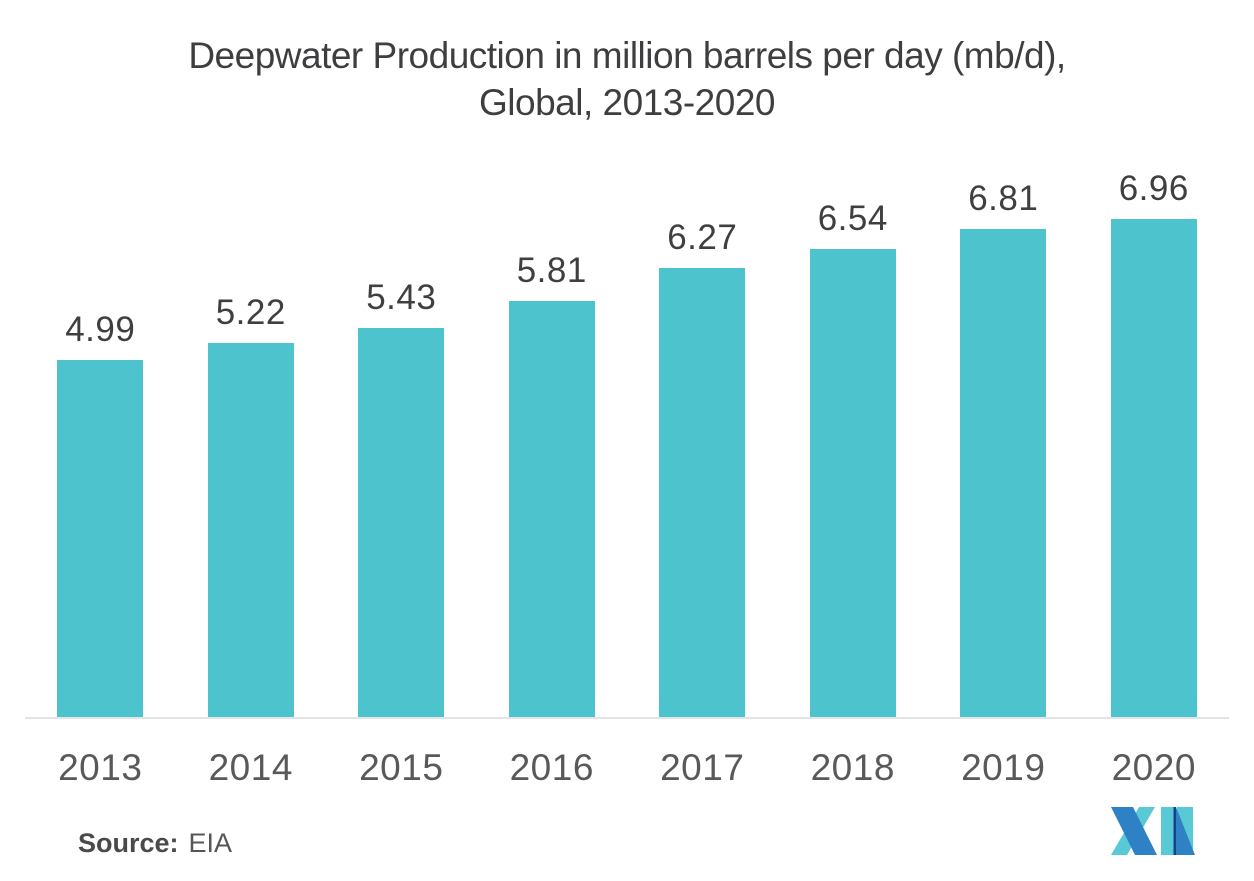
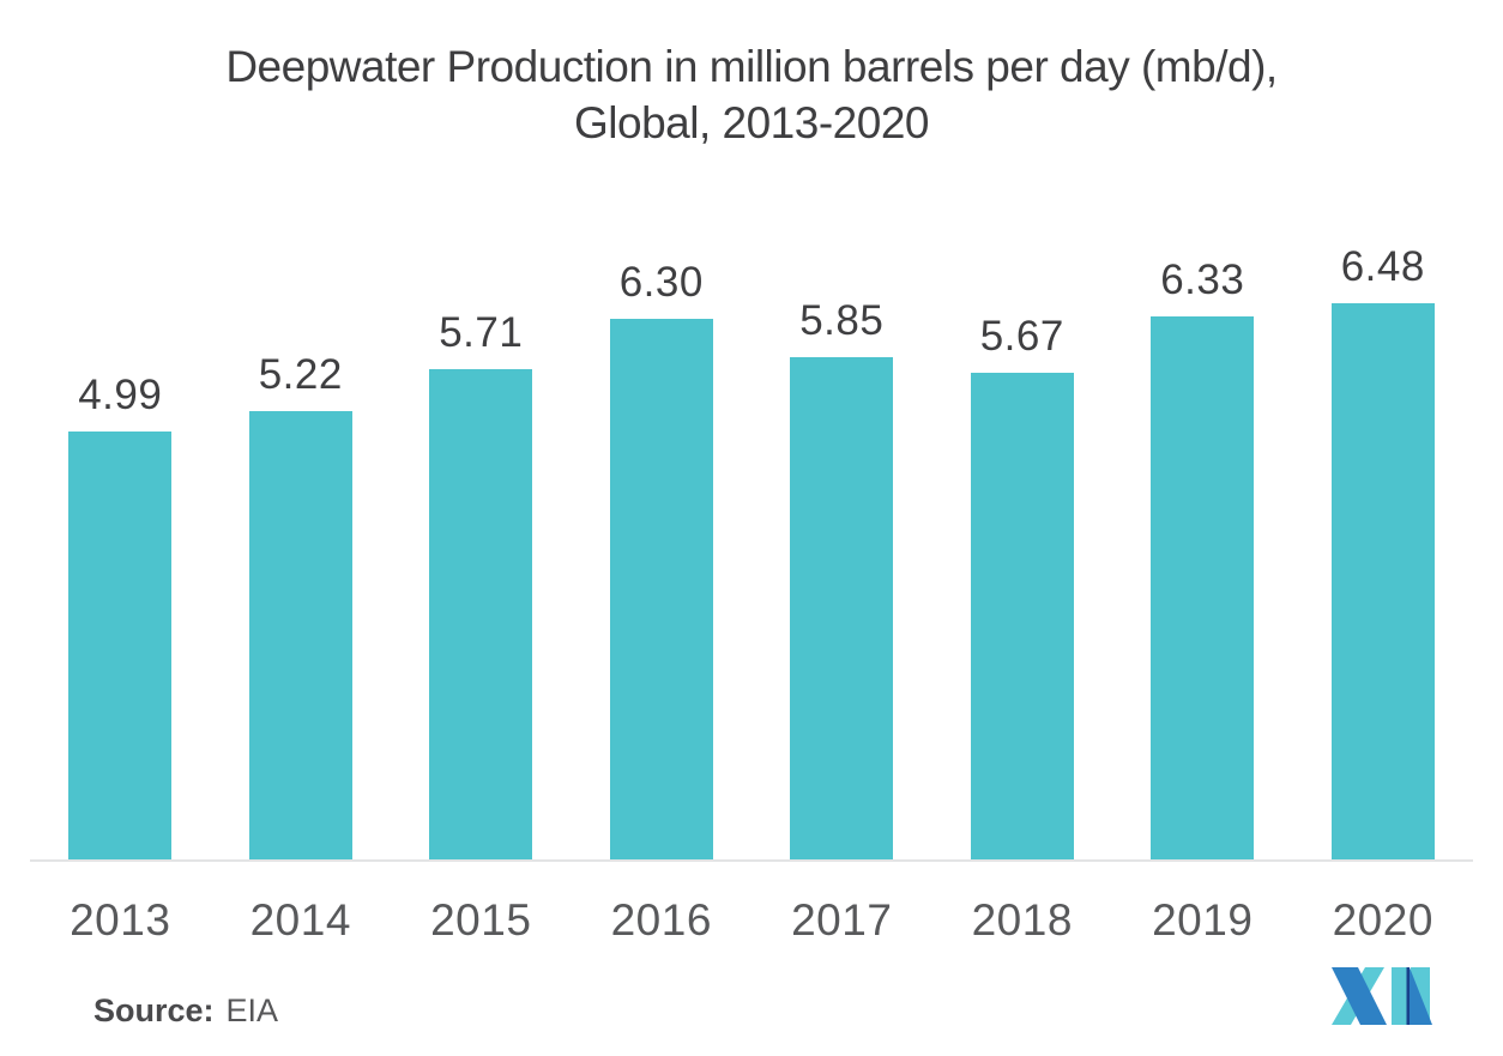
2015: 5.43 -> 5.71
2016: 5.81 -> 6.30
2017: 6.27 -> 5.85
2018: 6.54 -> 5.67
2019: 6.81 -> 6.33
2020: 6.96 -> 6.48
